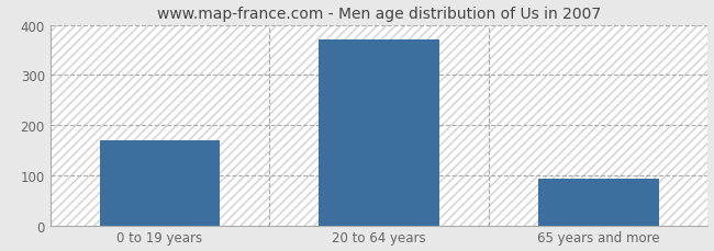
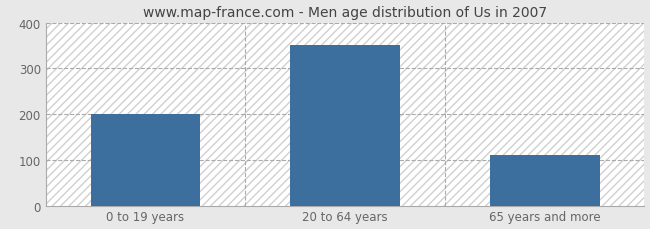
0 to 19 years: 170 -> 200
20 to 64 years: 370 -> 350
65 years and more: 93 -> 110
